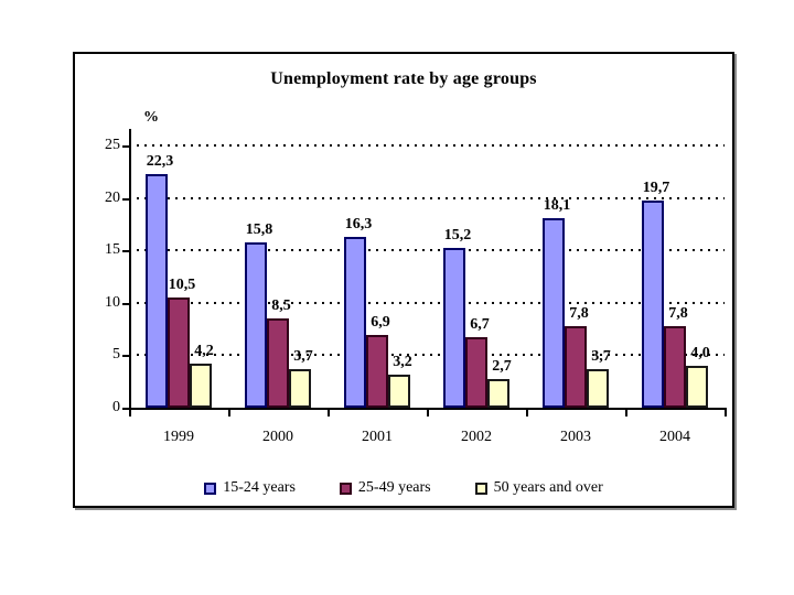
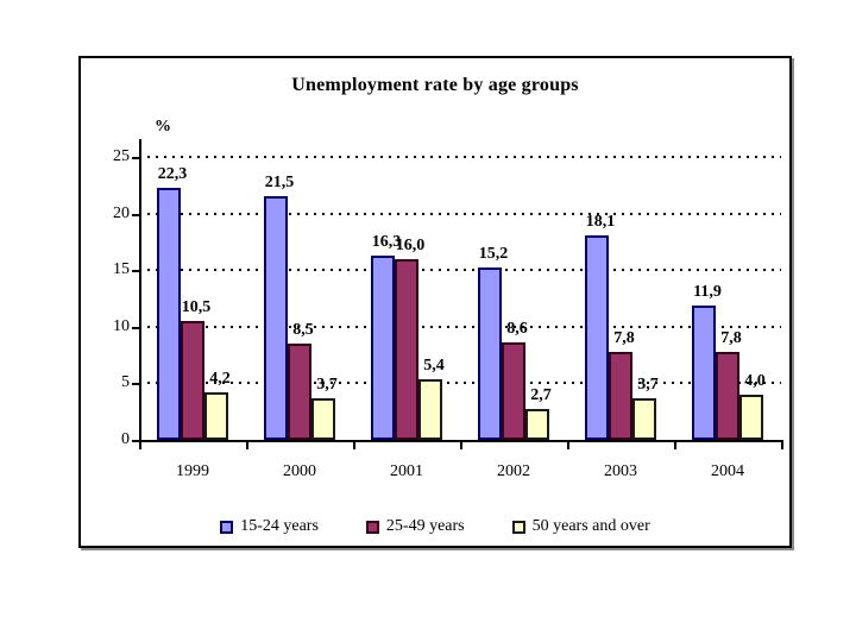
15-24 years/2000: 15,8 -> 21,5
25-49 years/2001: 6,9 -> 16,0
50 years and over/2001: 3,2 -> 5,4
25-49 years/2002: 6,7 -> 8,6
15-24 years/2004: 19,7 -> 11,9
